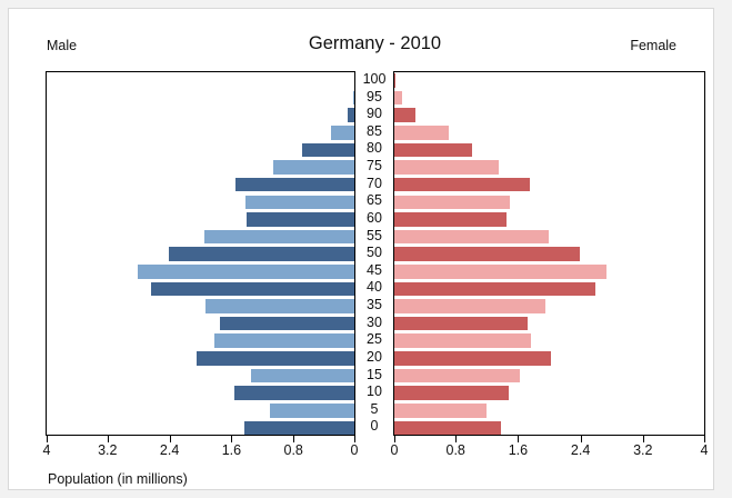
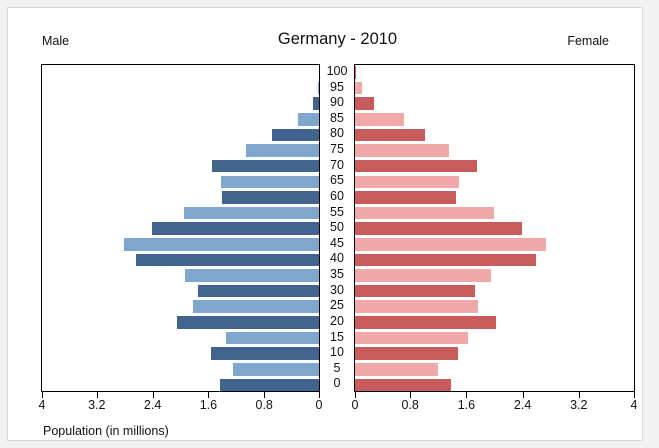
Male/5: 1.1 -> 1.2
